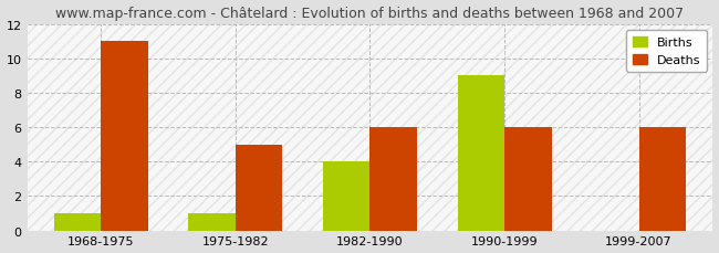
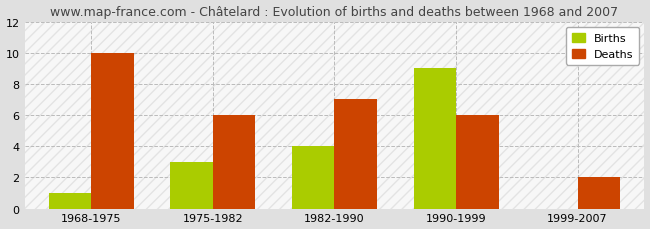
Deaths/1968-1975: 11 -> 10
Births/1975-1982: 1 -> 3
Deaths/1975-1982: 5 -> 6
Deaths/1982-1990: 6 -> 7
Deaths/1999-2007: 6 -> 2
